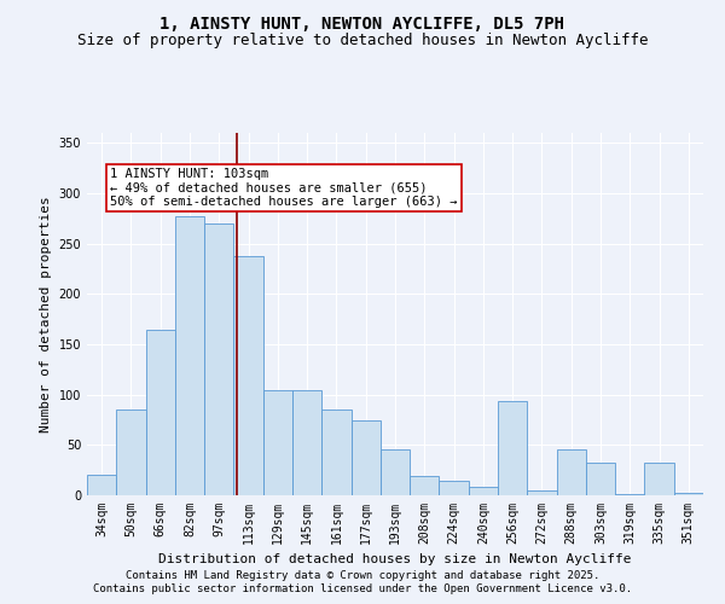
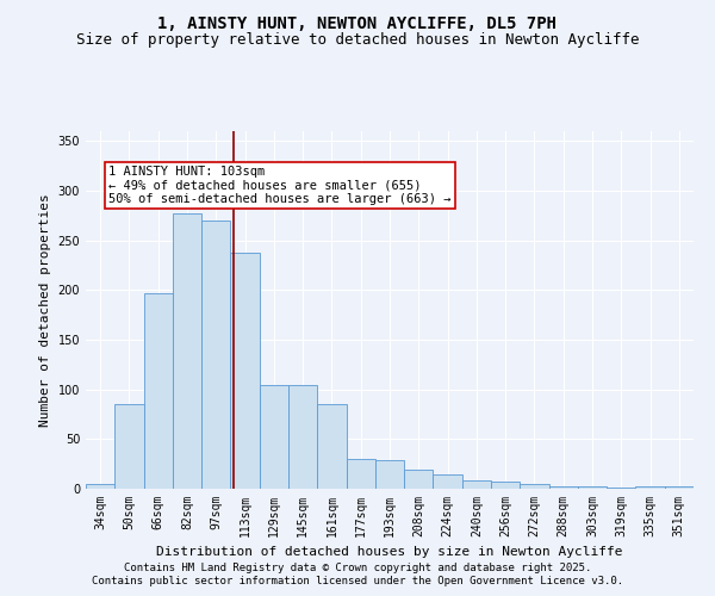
34sqm: 20 -> 5
66sqm: 164 -> 197
177sqm: 74 -> 30
193sqm: 46 -> 29
256sqm: 94 -> 7
288sqm: 46 -> 3
303sqm: 32 -> 2
335sqm: 32 -> 2
